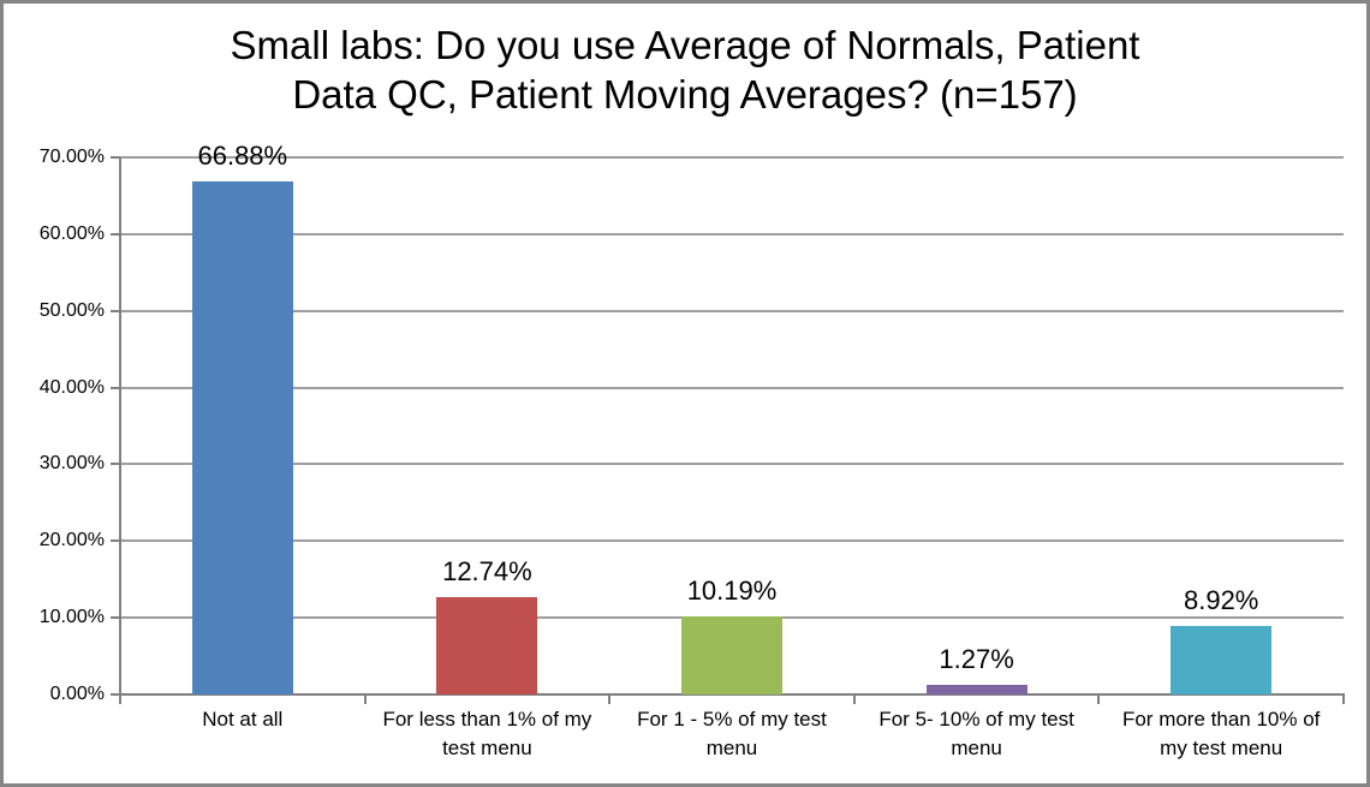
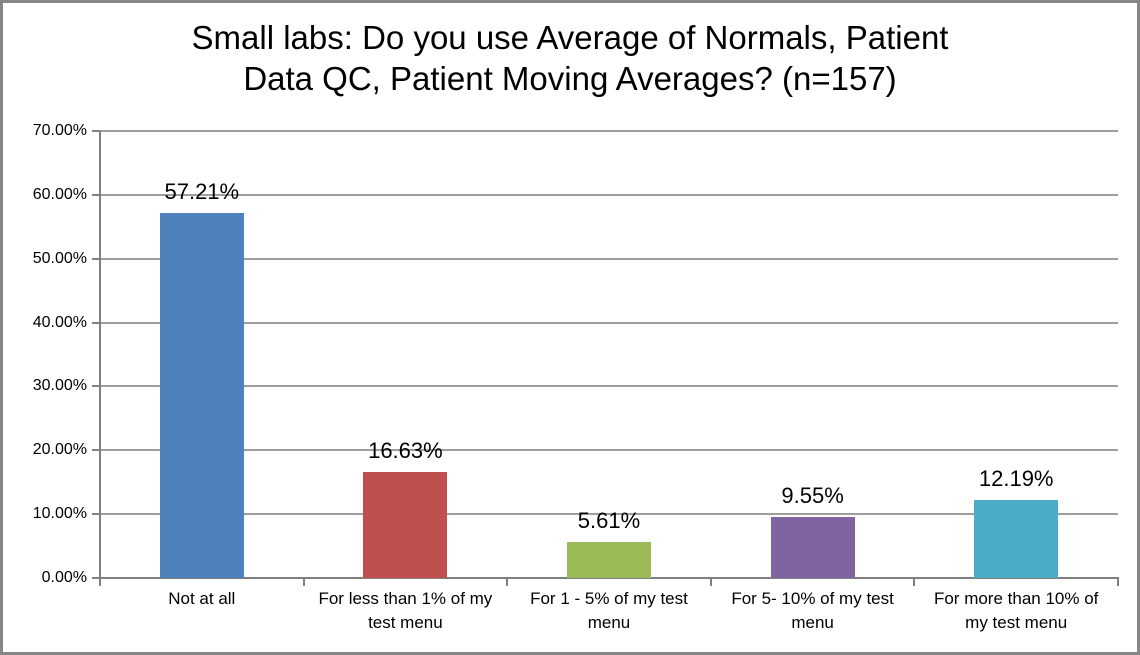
Not at all: 66.88% -> 57.21%
For less than 1% of my test menu: 12.74% -> 16.63%
For 1 - 5% of my test menu: 10.19% -> 5.61%
For 5- 10% of my test menu: 1.27% -> 9.55%
For more than 10% of my test menu: 8.92% -> 12.19%
